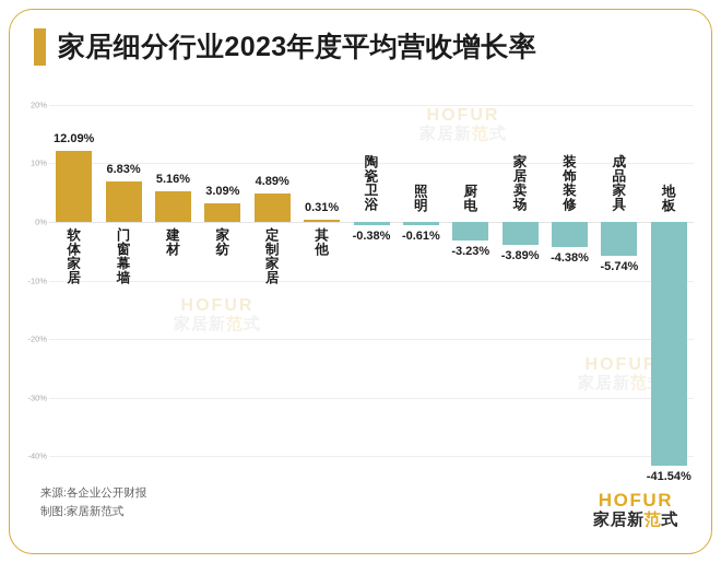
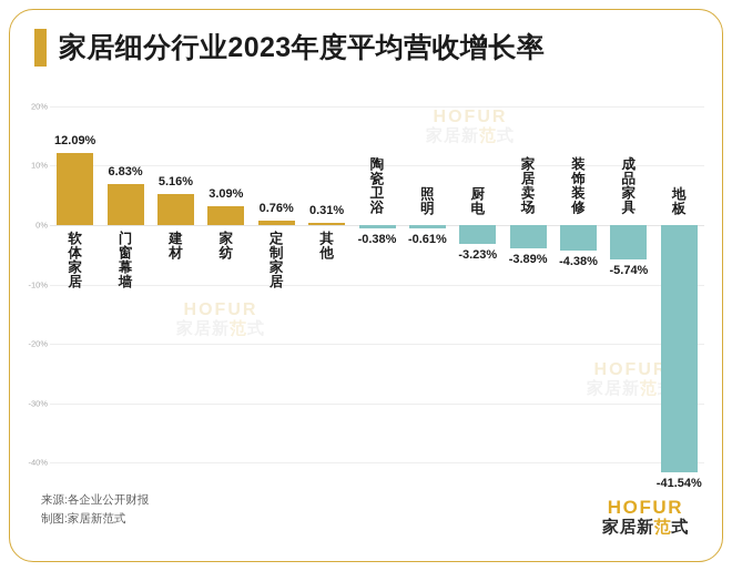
定制家居: 4.89% -> 0.76%
